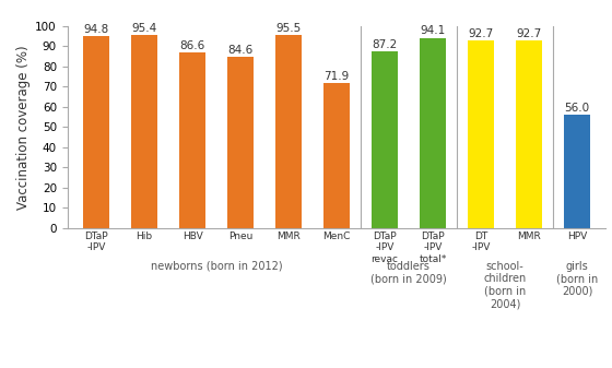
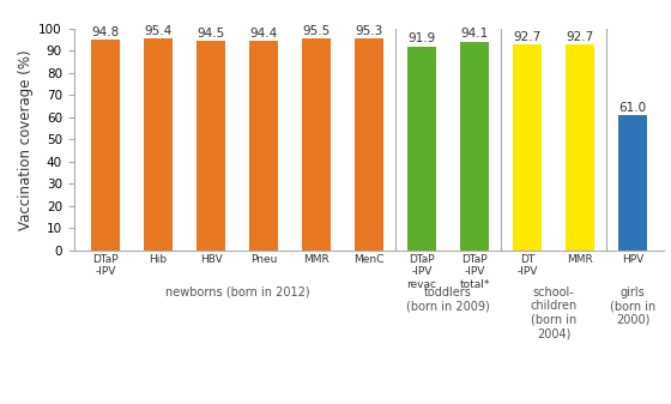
HBV: 86.6 -> 94.5
Pneu: 84.6 -> 94.4
MenC: 71.9 -> 95.3
DTaP -IPV revac: 87.2 -> 91.9
HPV: 56.0 -> 61.0
